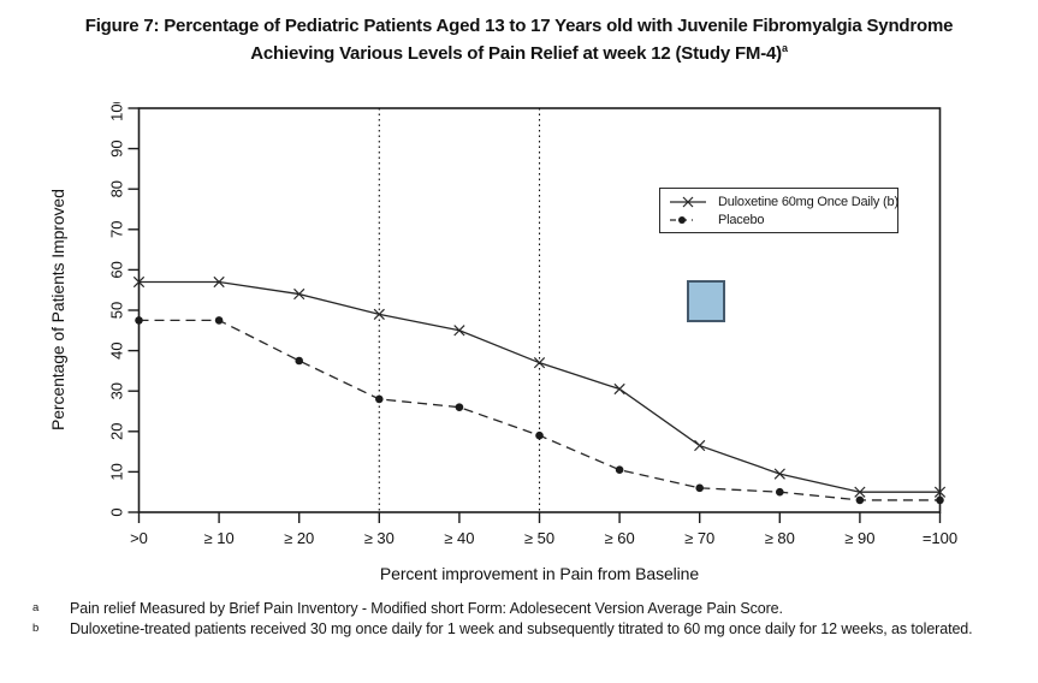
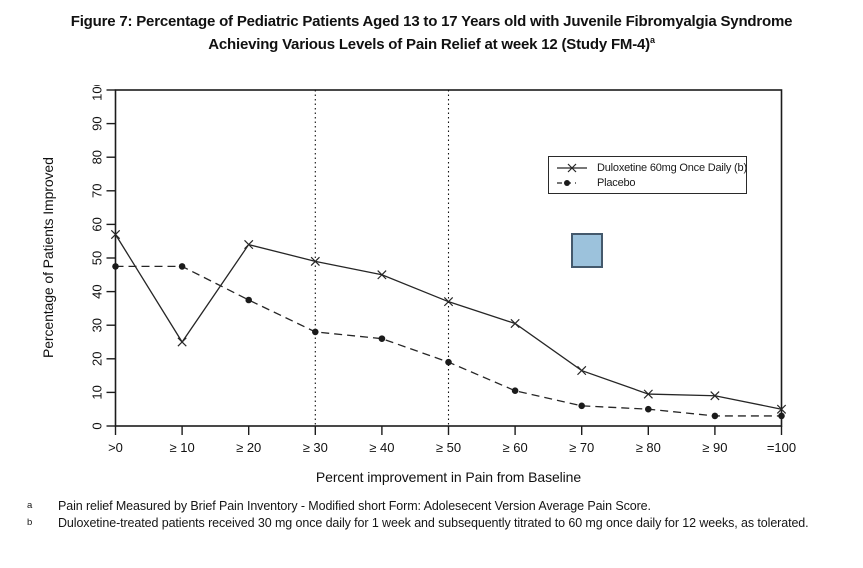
Duloxetine 60mg Once Daily (b)/≥ 10: 57 -> 25
Duloxetine 60mg Once Daily (b)/≥ 90: 5 -> 9
